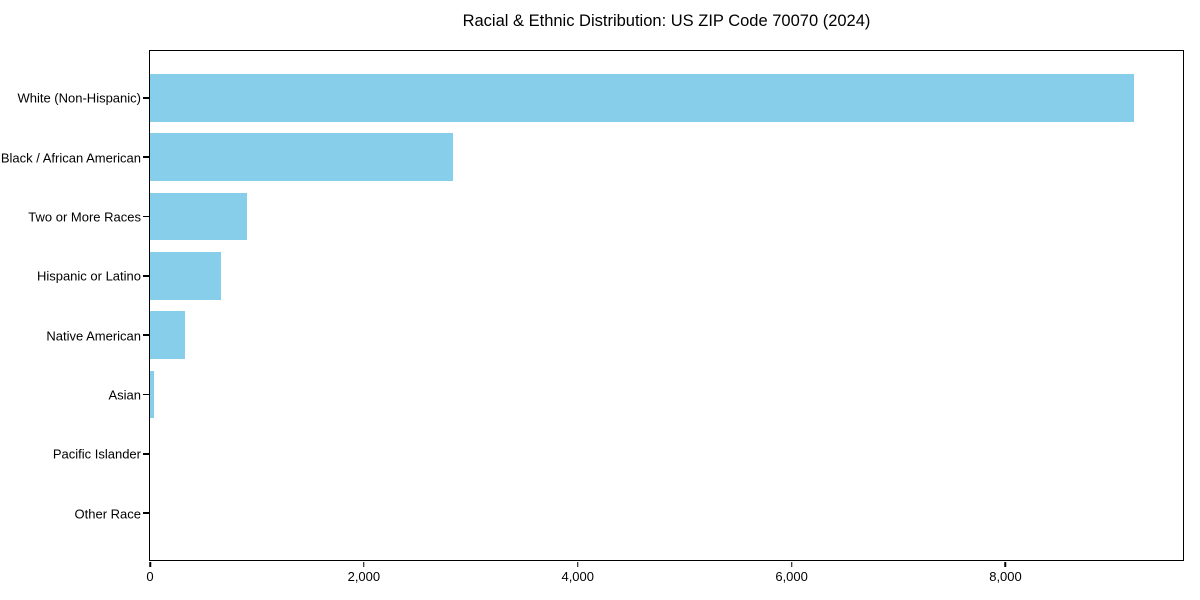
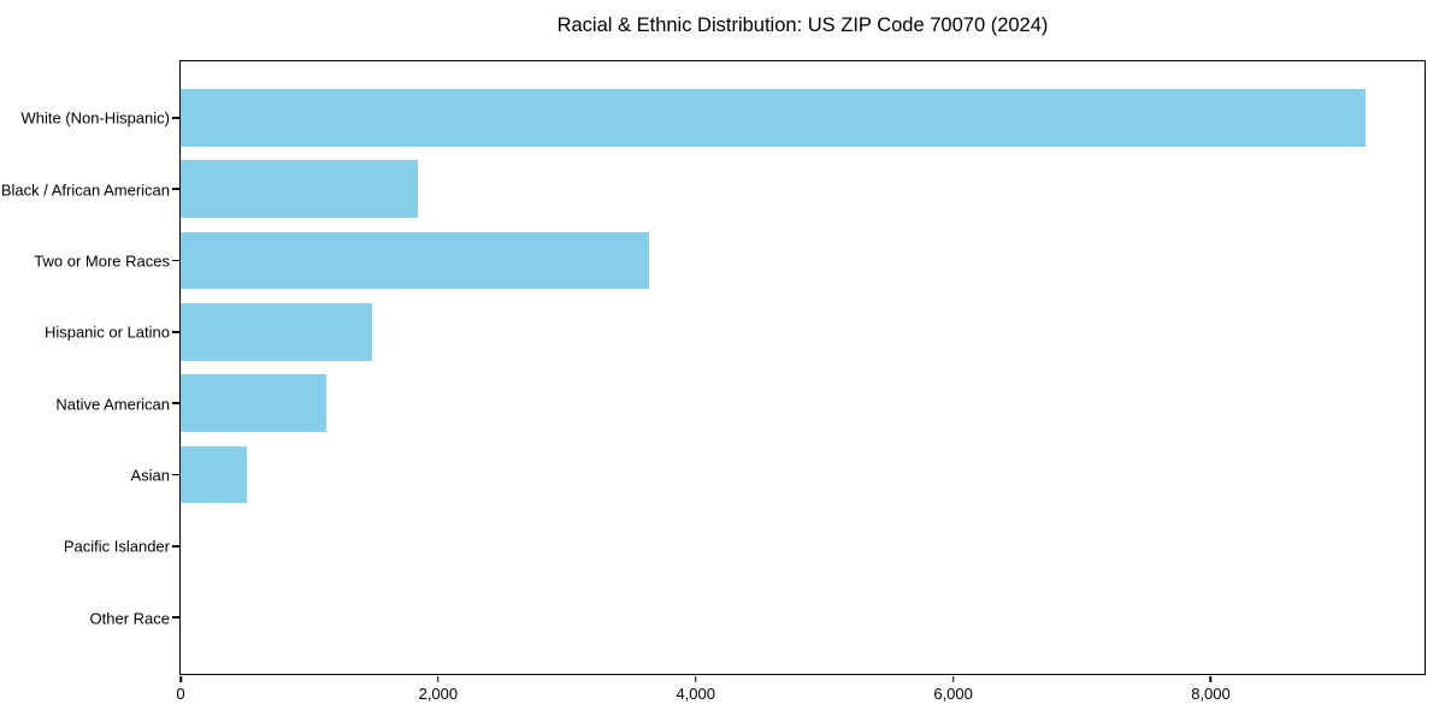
Black / African American: 2830 -> 1840
Two or More Races: 910 -> 3640
Hispanic or Latino: 660 -> 1490
Native American: 320 -> 1130
Asian: 40 -> 510
